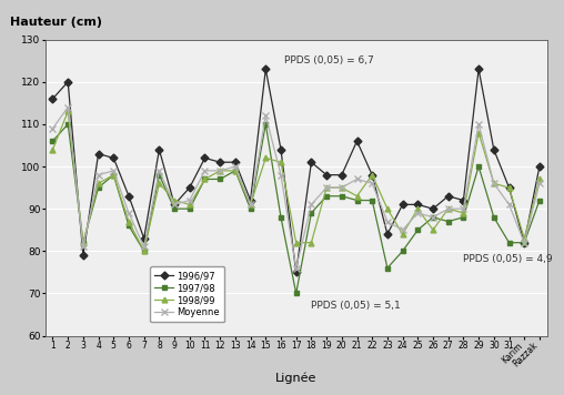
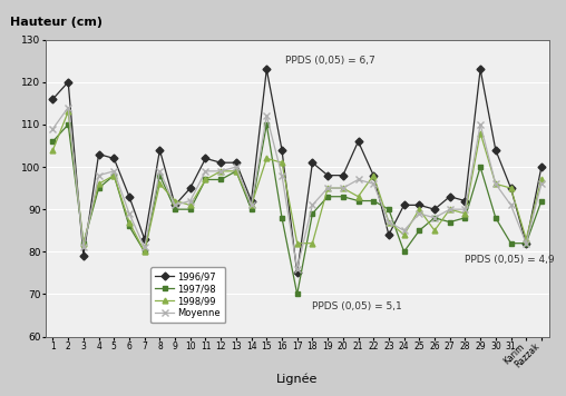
1997/98/23: 76 -> 90
1998/99/23: 90 -> 87
